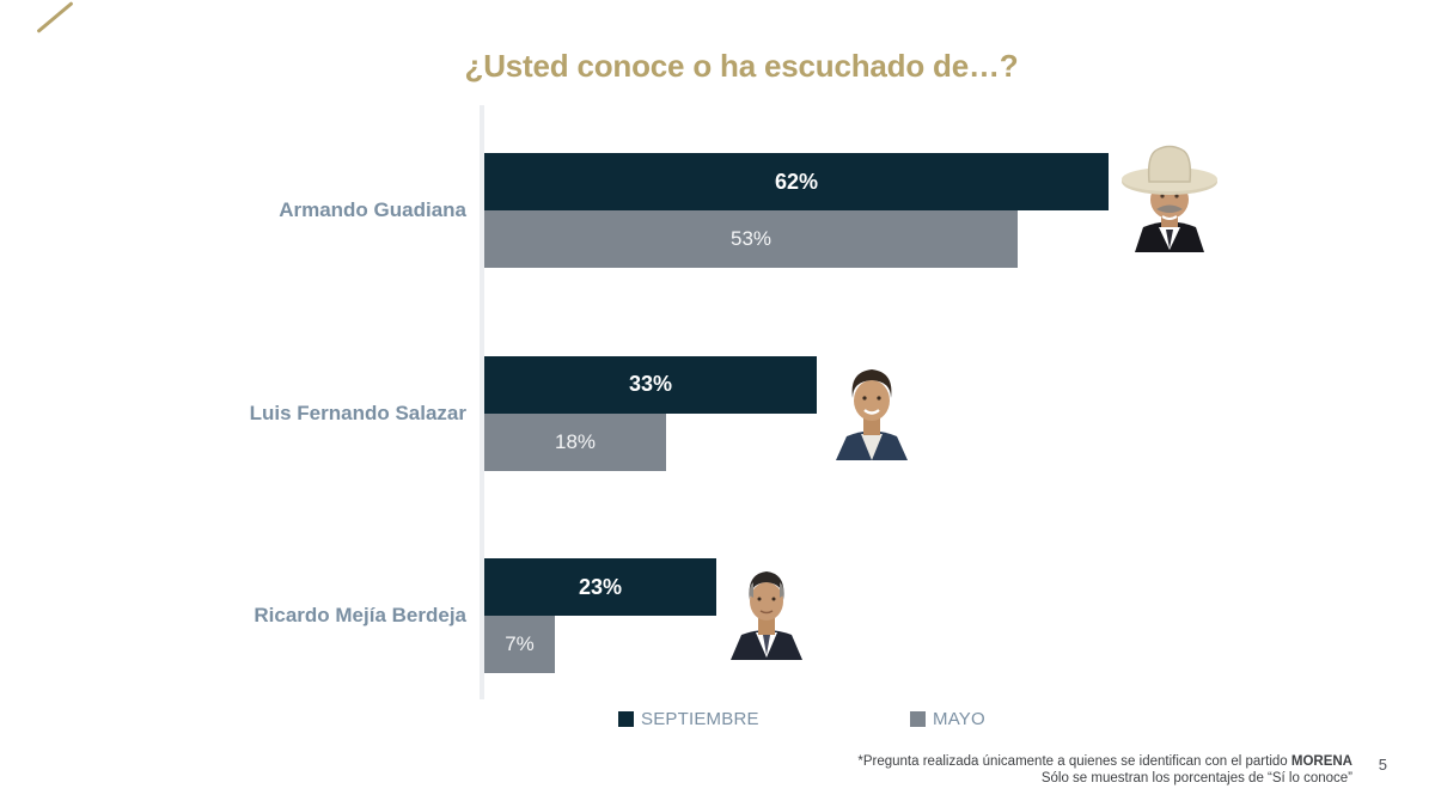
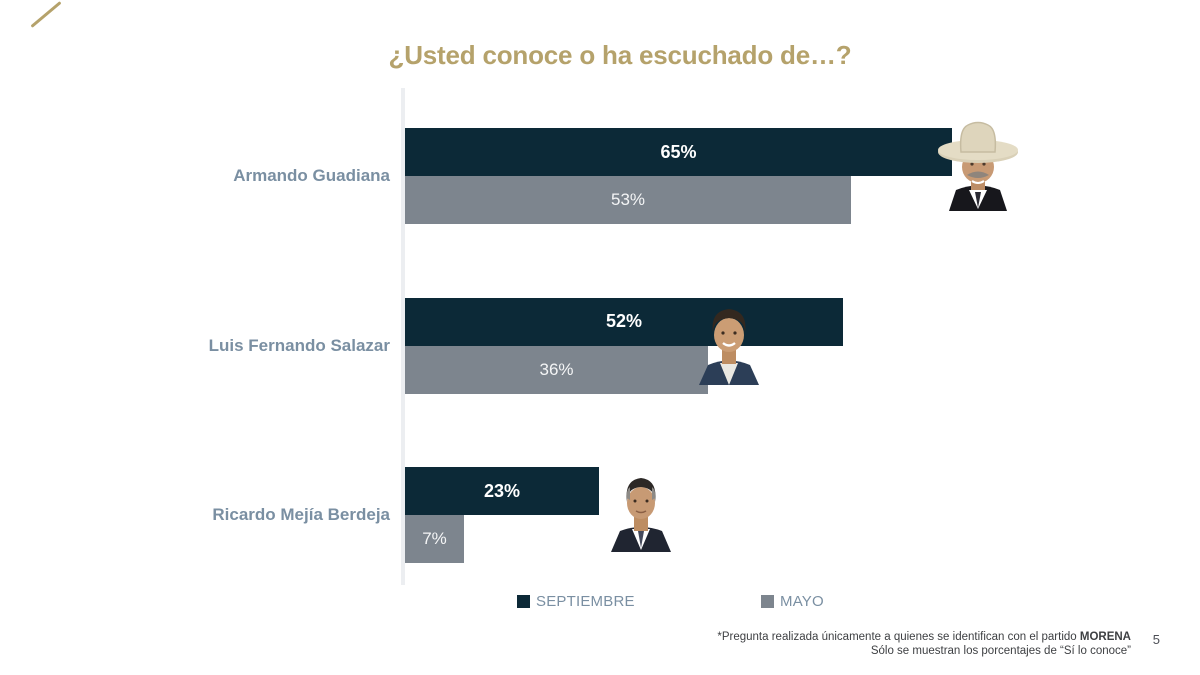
SEPTIEMBRE/Armando Guadiana: 62% -> 65%
SEPTIEMBRE/Luis Fernando Salazar: 33% -> 52%
MAYO/Luis Fernando Salazar: 18% -> 36%
